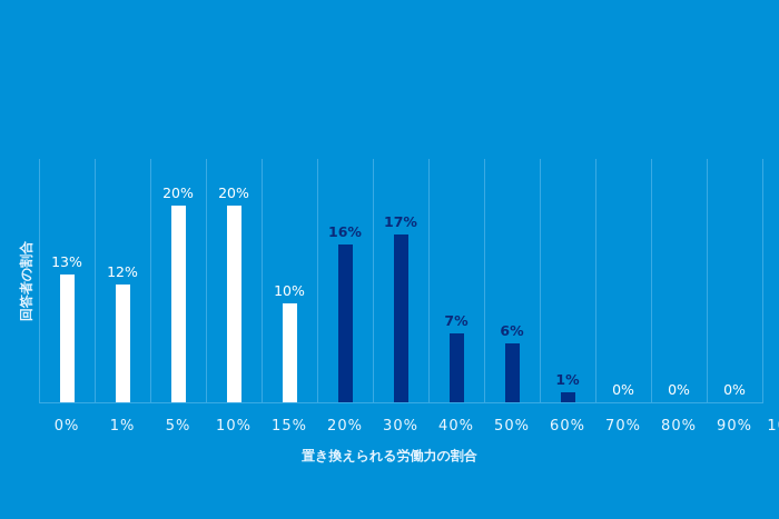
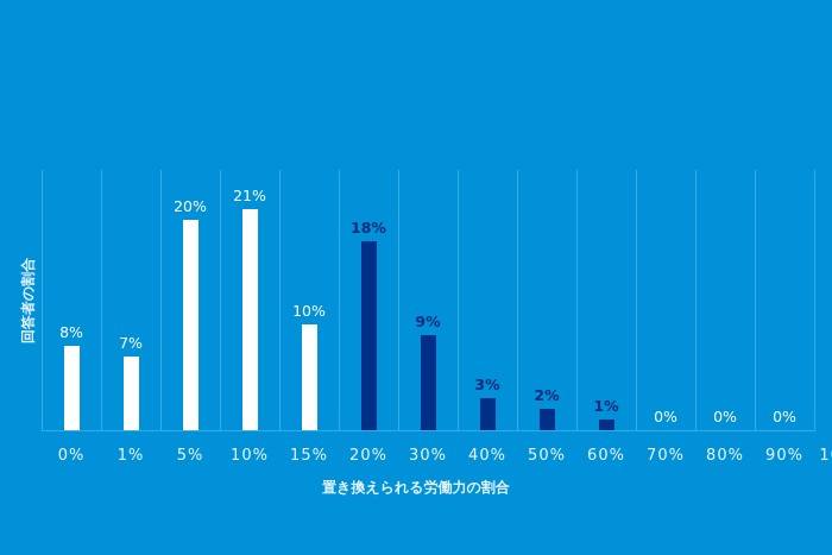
0%: 13% -> 8%
1%: 12% -> 7%
10%: 20% -> 21%
20%: 16% -> 18%
30%: 17% -> 9%
40%: 7% -> 3%
50%: 6% -> 2%
